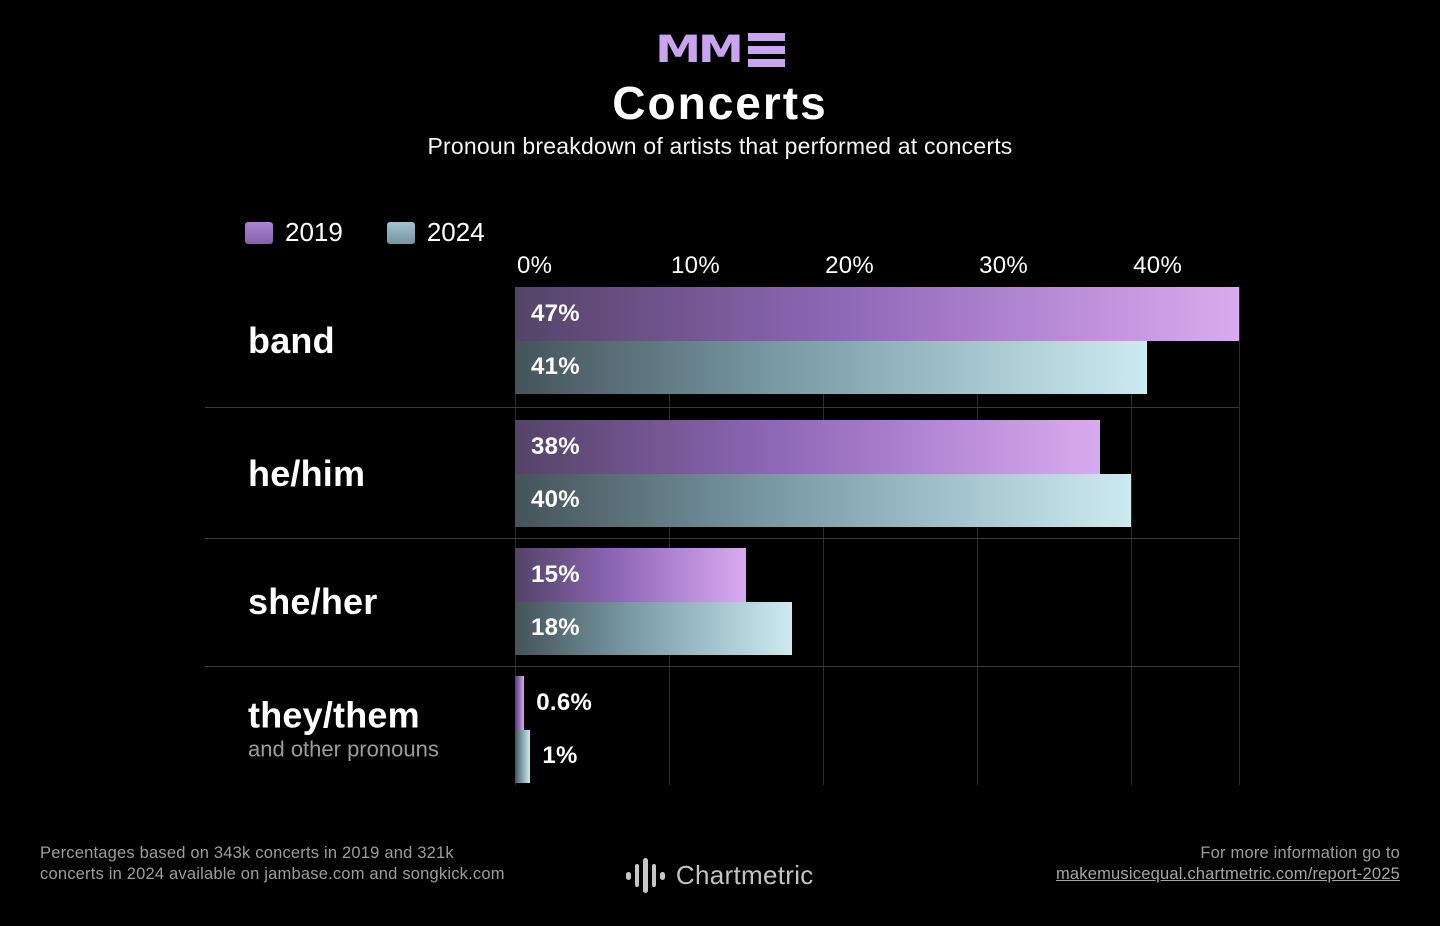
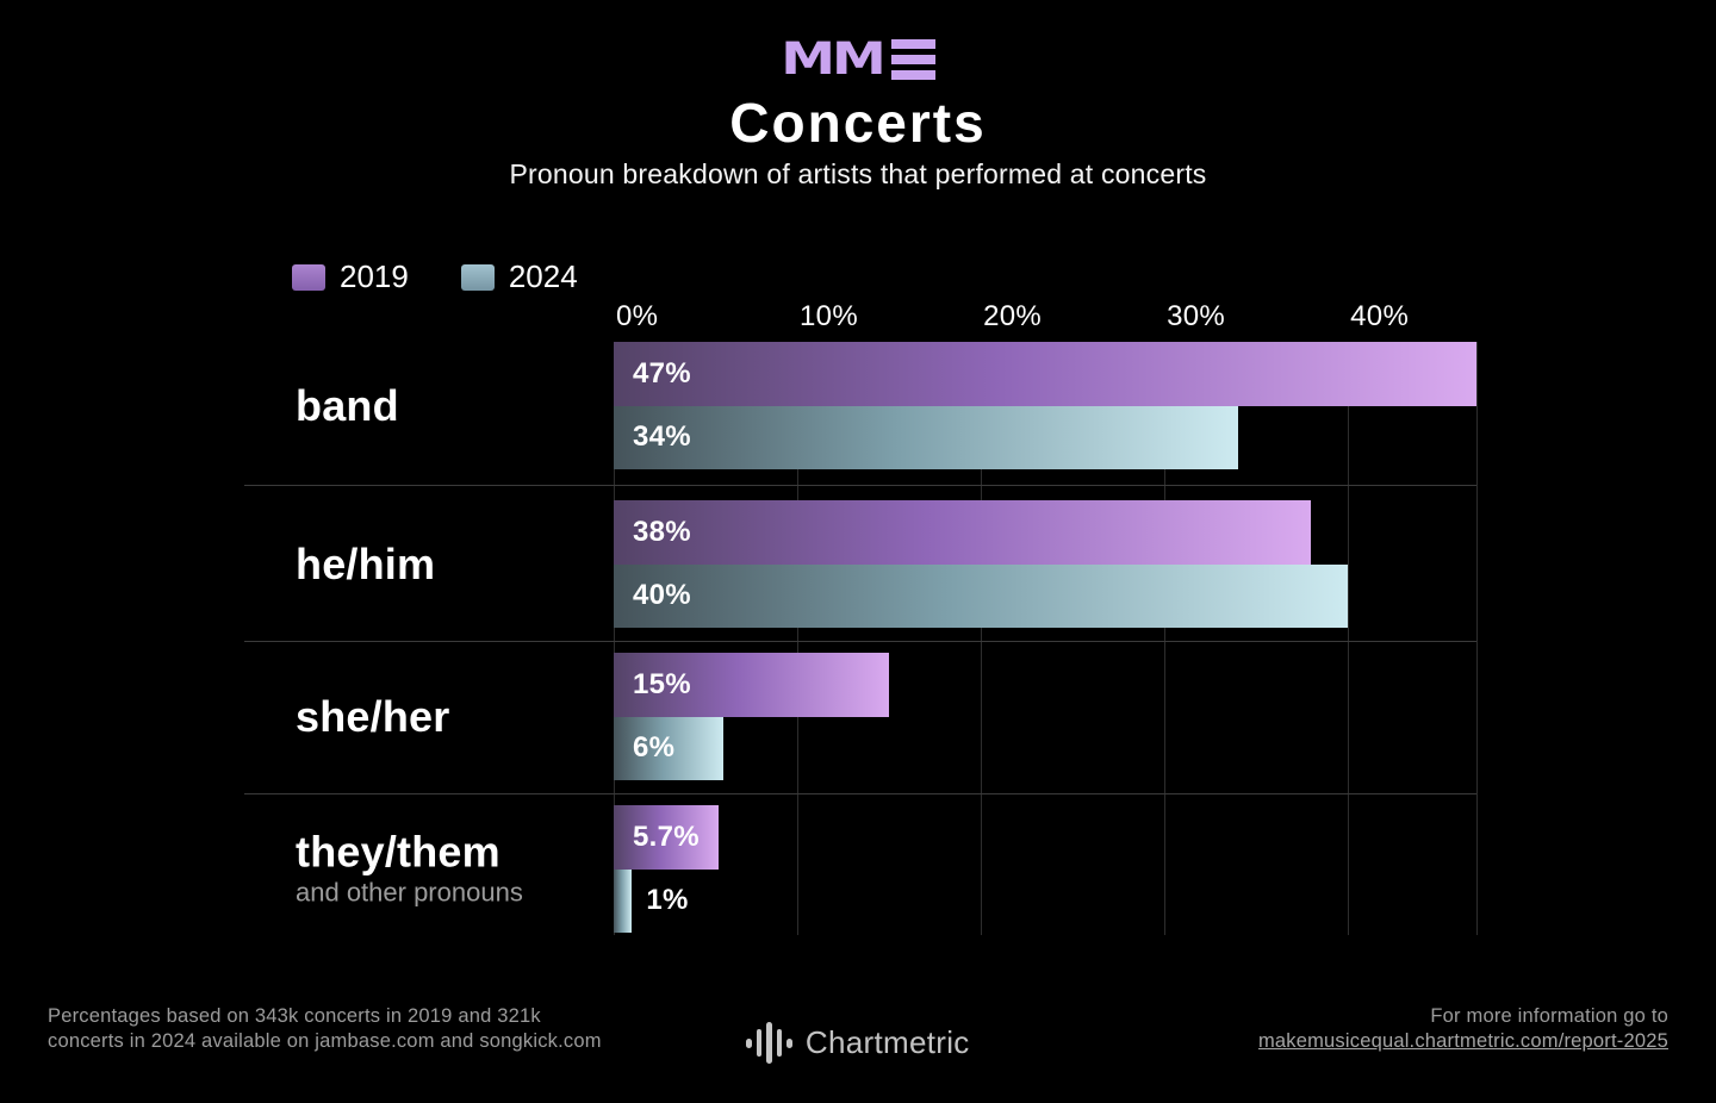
2024/band: 41% -> 34%
2024/she/her: 18% -> 6%
2019/they/them: 0.6% -> 5.7%
